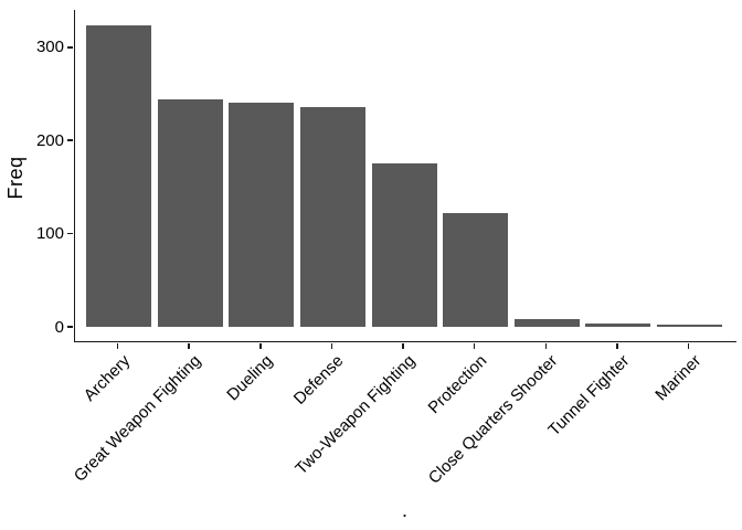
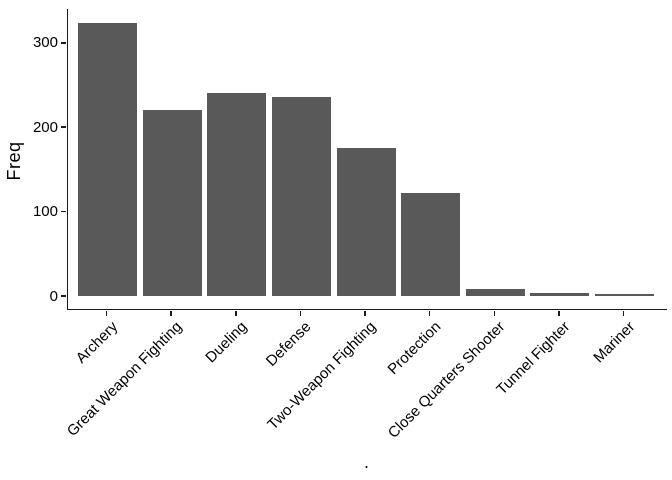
Great Weapon Fighting: 240 -> 220
